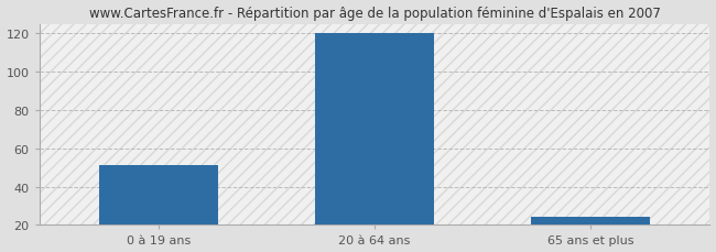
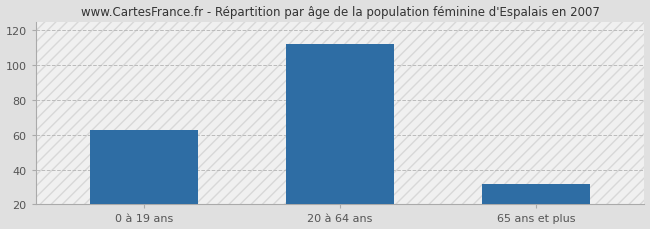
0 à 19 ans: 51 -> 63
20 à 64 ans: 120 -> 112
65 ans et plus: 24 -> 32
